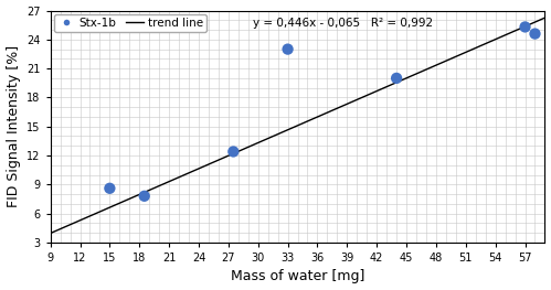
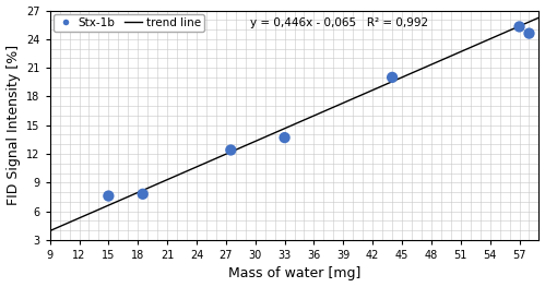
15: 8.6 -> 7.6
33: 23.0 -> 13.7
